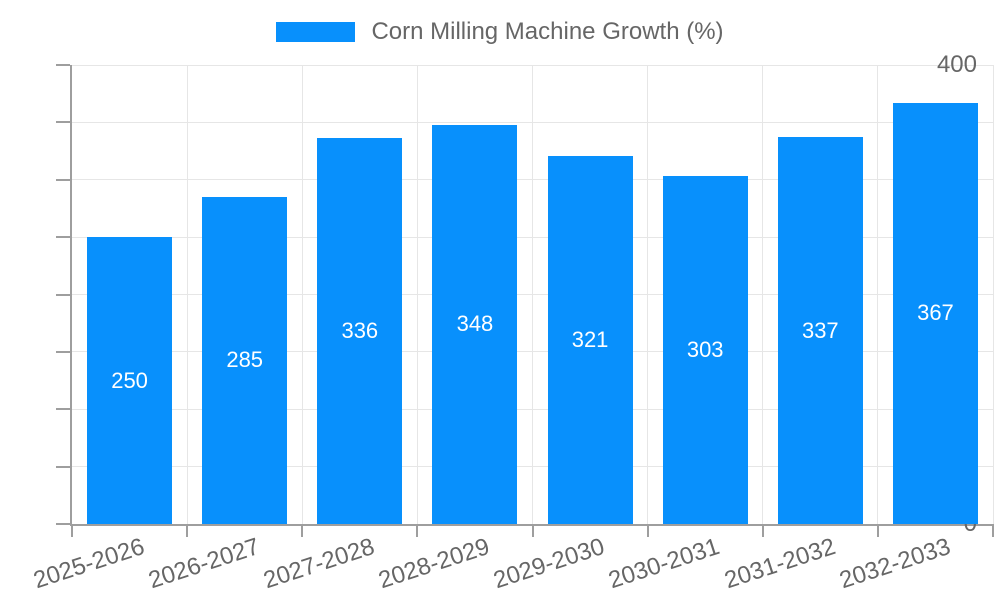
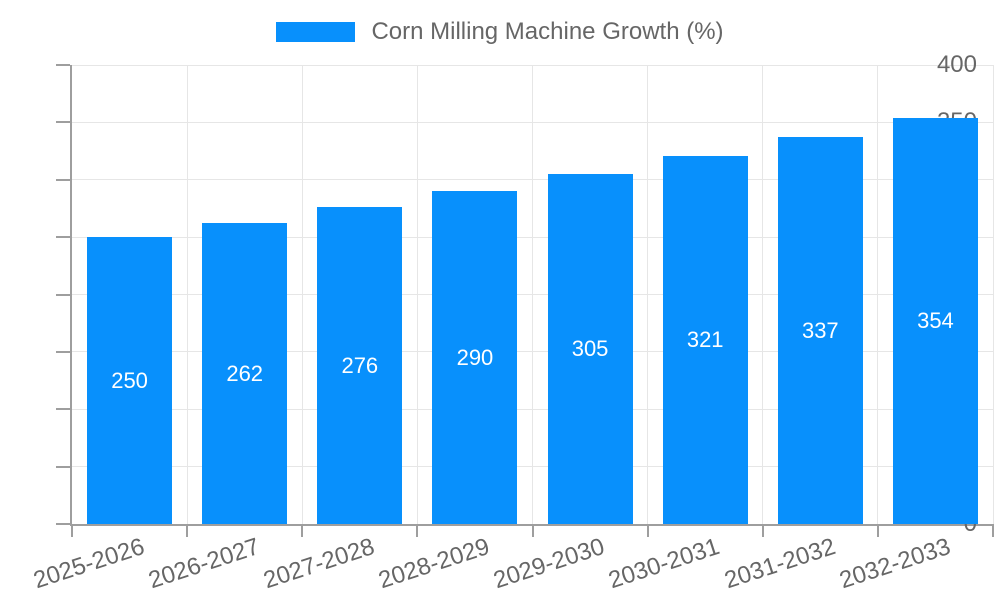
2026-2027: 285 -> 262
2027-2028: 336 -> 276
2028-2029: 348 -> 290
2029-2030: 321 -> 305
2030-2031: 303 -> 321
2032-2033: 367 -> 354
